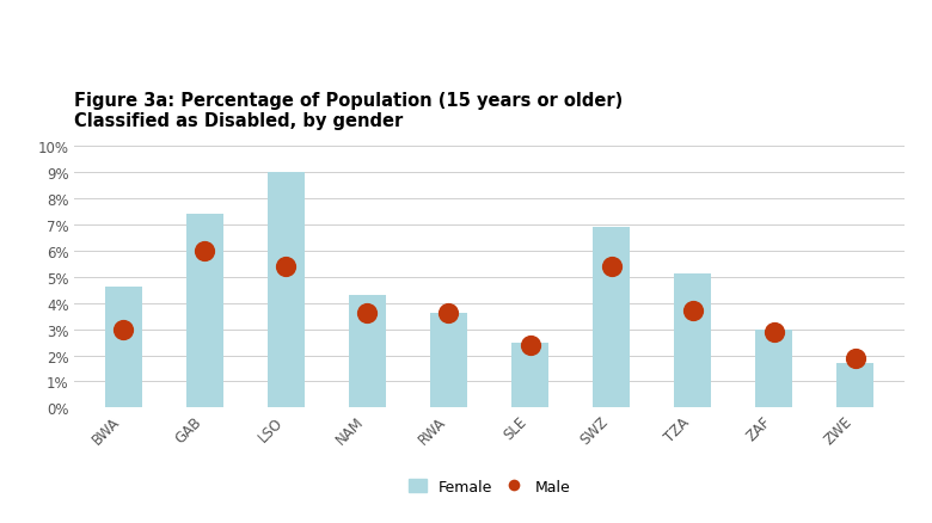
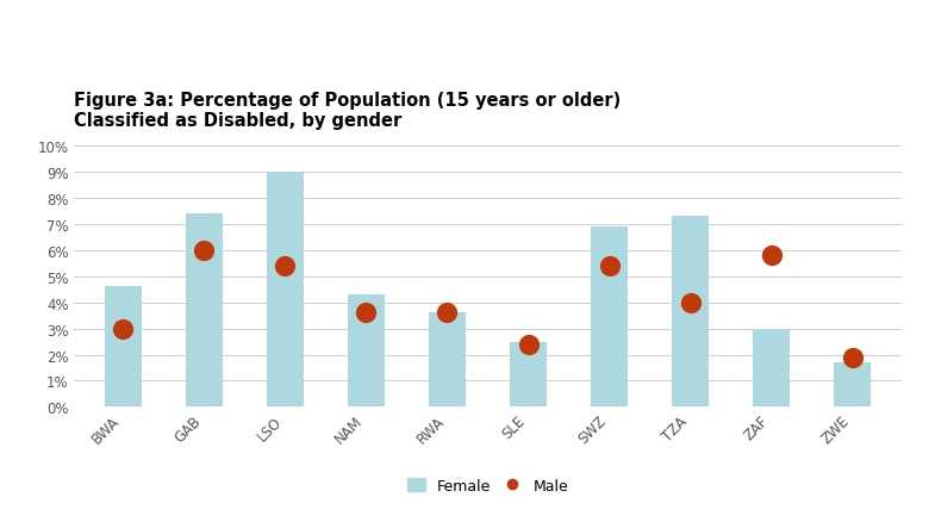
Female/TZA: 5.1% -> 7.3%
Male/TZA: 3.7% -> 4.0%
Male/ZAF: 2.9% -> 5.8%
